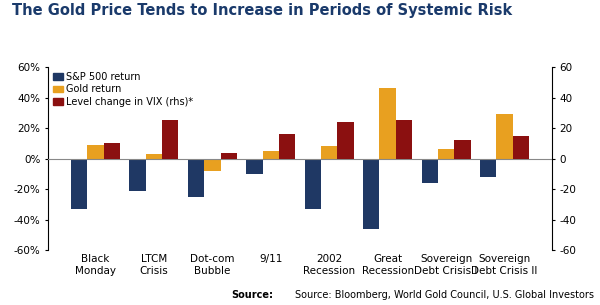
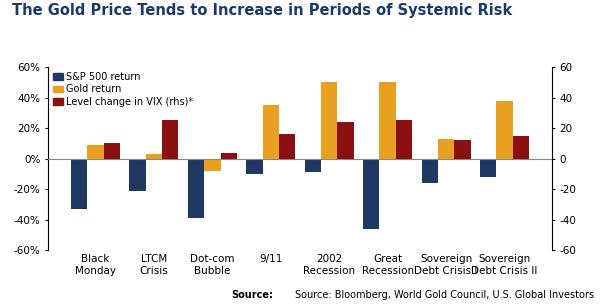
S&P 500 return/Dot-com Bubble: -25% -> -39%
Gold return/9/11: 5% -> 35%
S&P 500 return/2002 Recession: -33% -> -9%
Gold return/2002 Recession: 8% -> 50%
Gold return/Great Recession: 46% -> 50%
Gold return/Sovereign Debt Crisis I: 6% -> 13%
Gold return/Sovereign Debt Crisis II: 29% -> 38%
